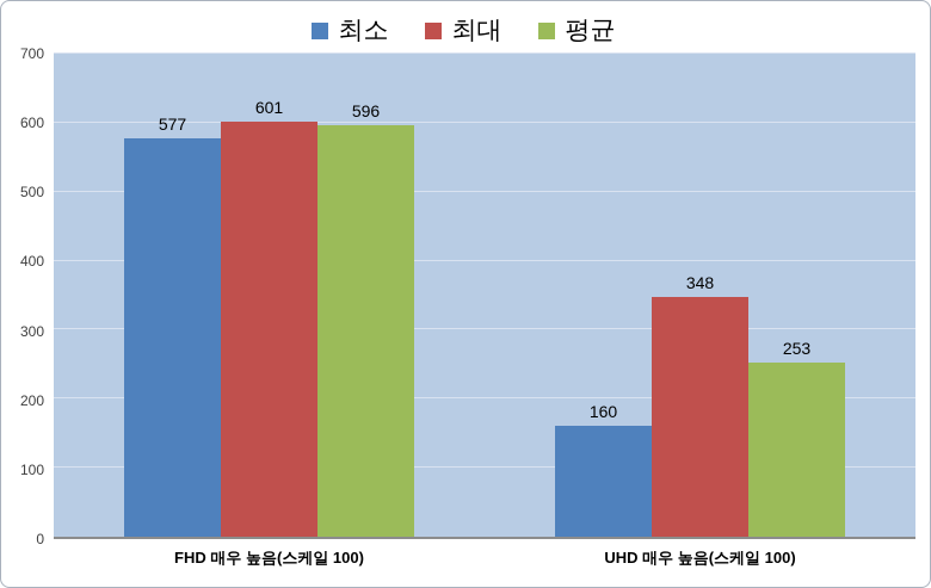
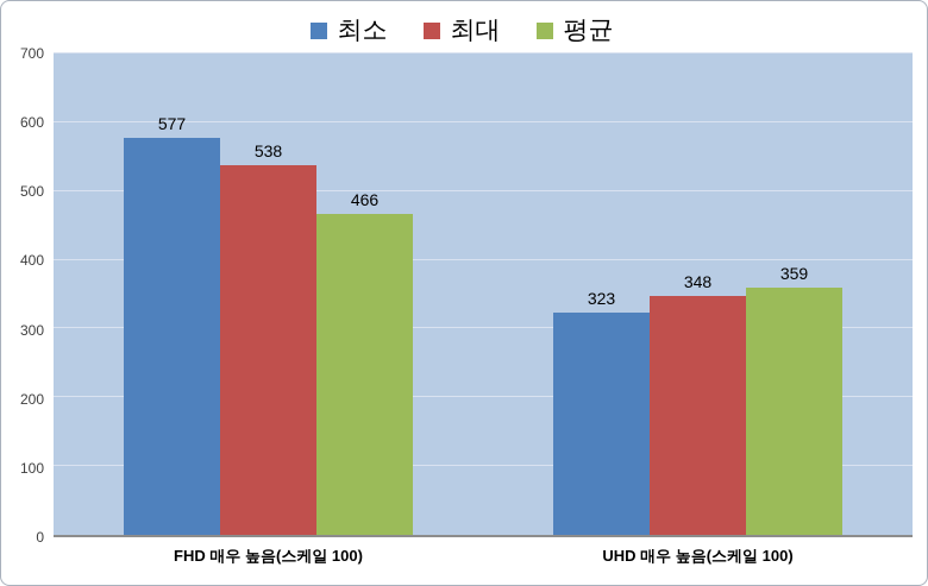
최대/FHD 매우 높음(스케일 100): 601 -> 538
평균/FHD 매우 높음(스케일 100): 596 -> 466
최소/UHD 매우 높음(스케일 100): 160 -> 323
평균/UHD 매우 높음(스케일 100): 253 -> 359
